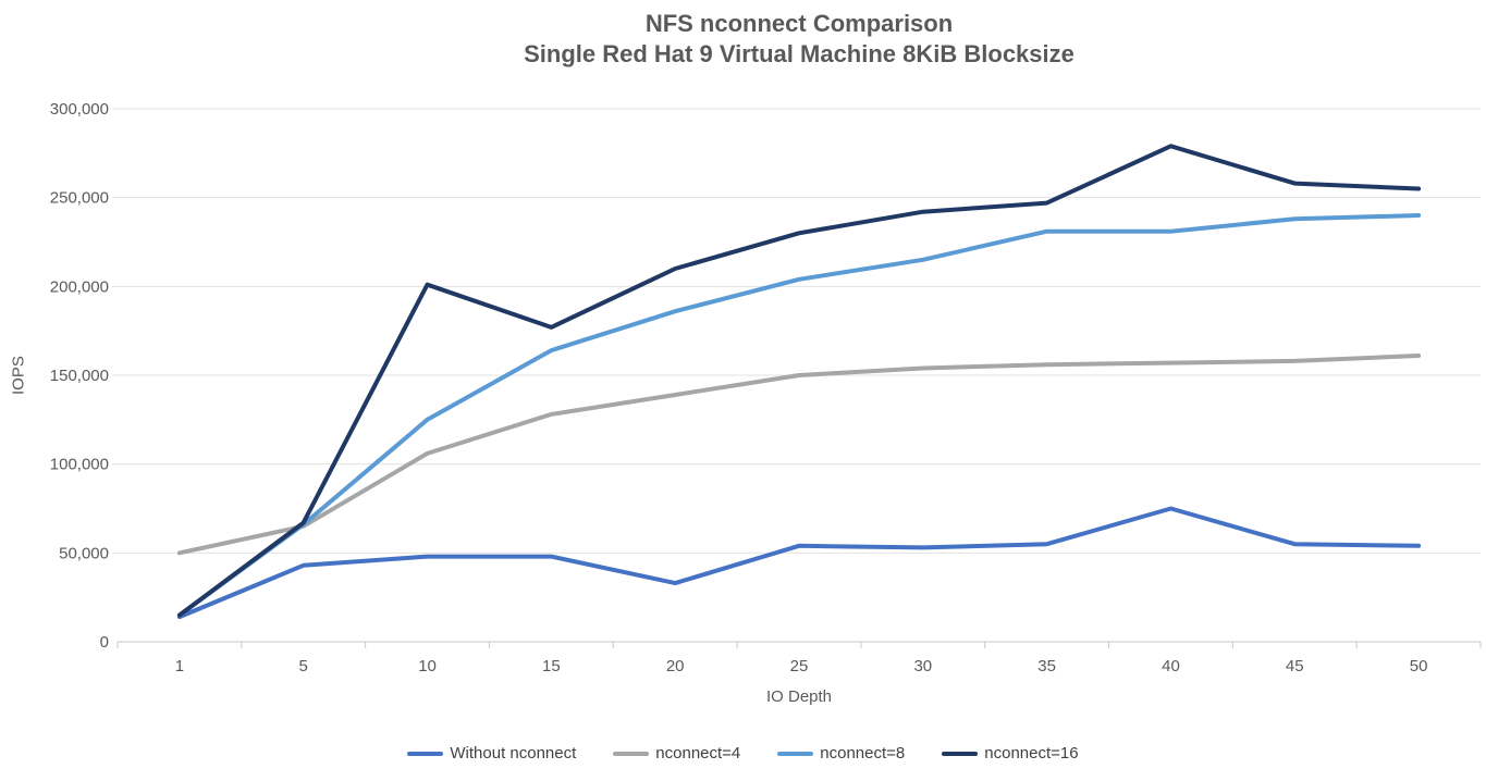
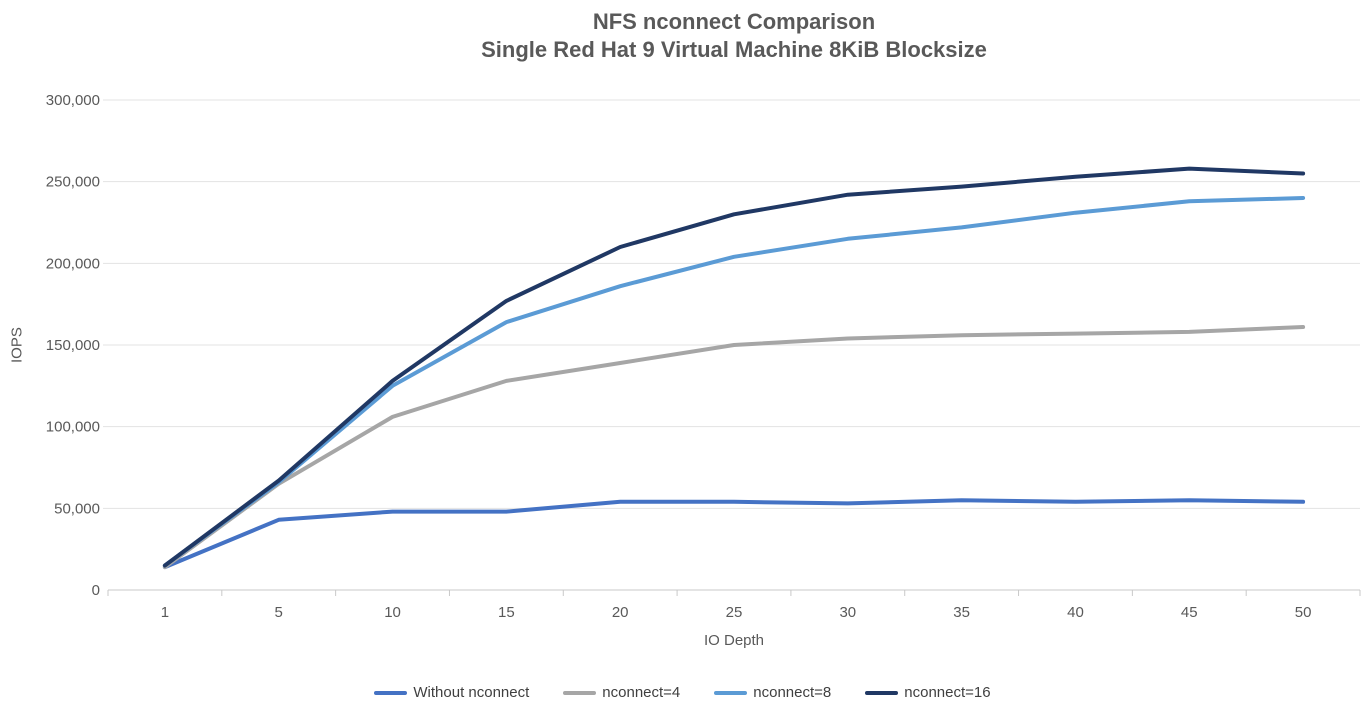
nconnect=4/1: 50000 -> 14000
nconnect=16/10: 201000 -> 128000
Without nconnect/20: 33000 -> 54000
nconnect=8/35: 231000 -> 222000
Without nconnect/40: 75000 -> 54000
nconnect=16/40: 279000 -> 253000
